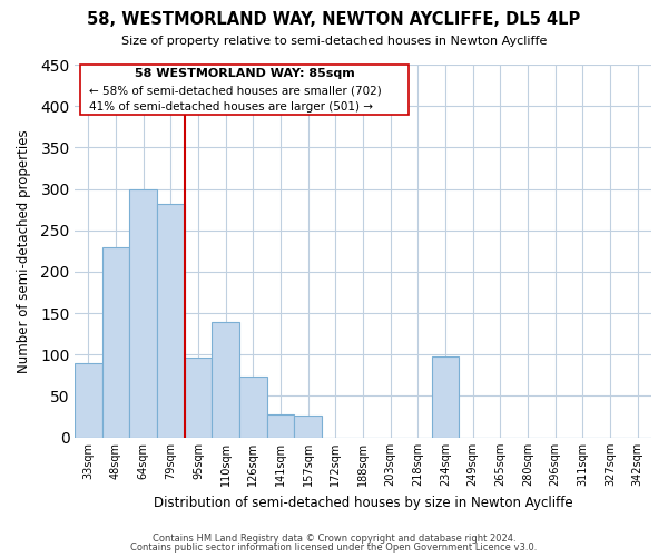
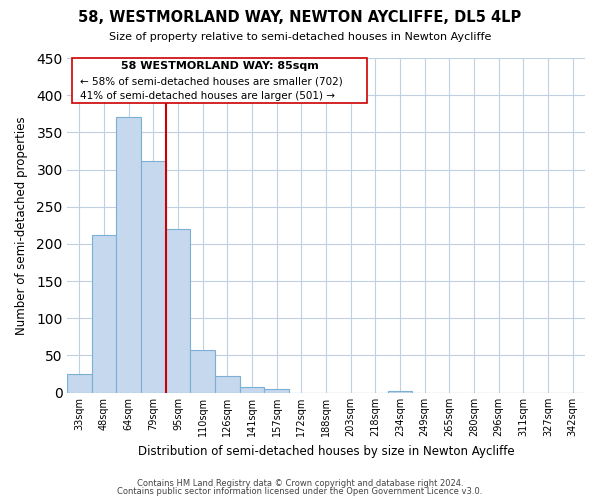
33sqm: 90 -> 25
48sqm: 230 -> 212
64sqm: 300 -> 370
79sqm: 282 -> 311
95sqm: 96 -> 220
110sqm: 140 -> 57
126sqm: 74 -> 22
141sqm: 28 -> 8
157sqm: 26 -> 5
234sqm: 98 -> 2
